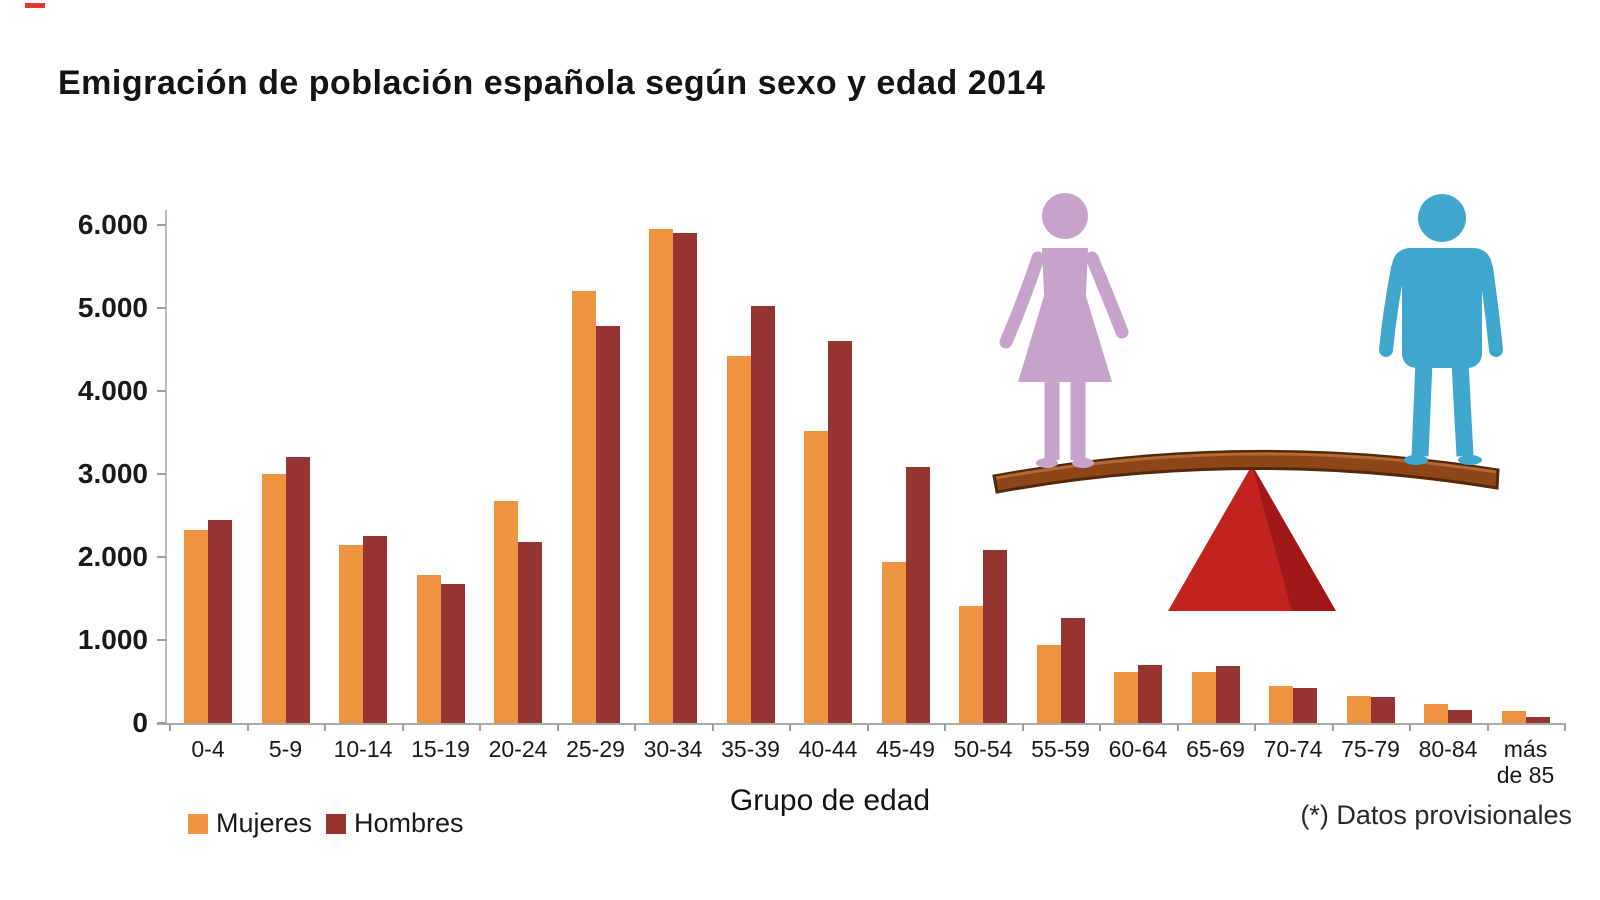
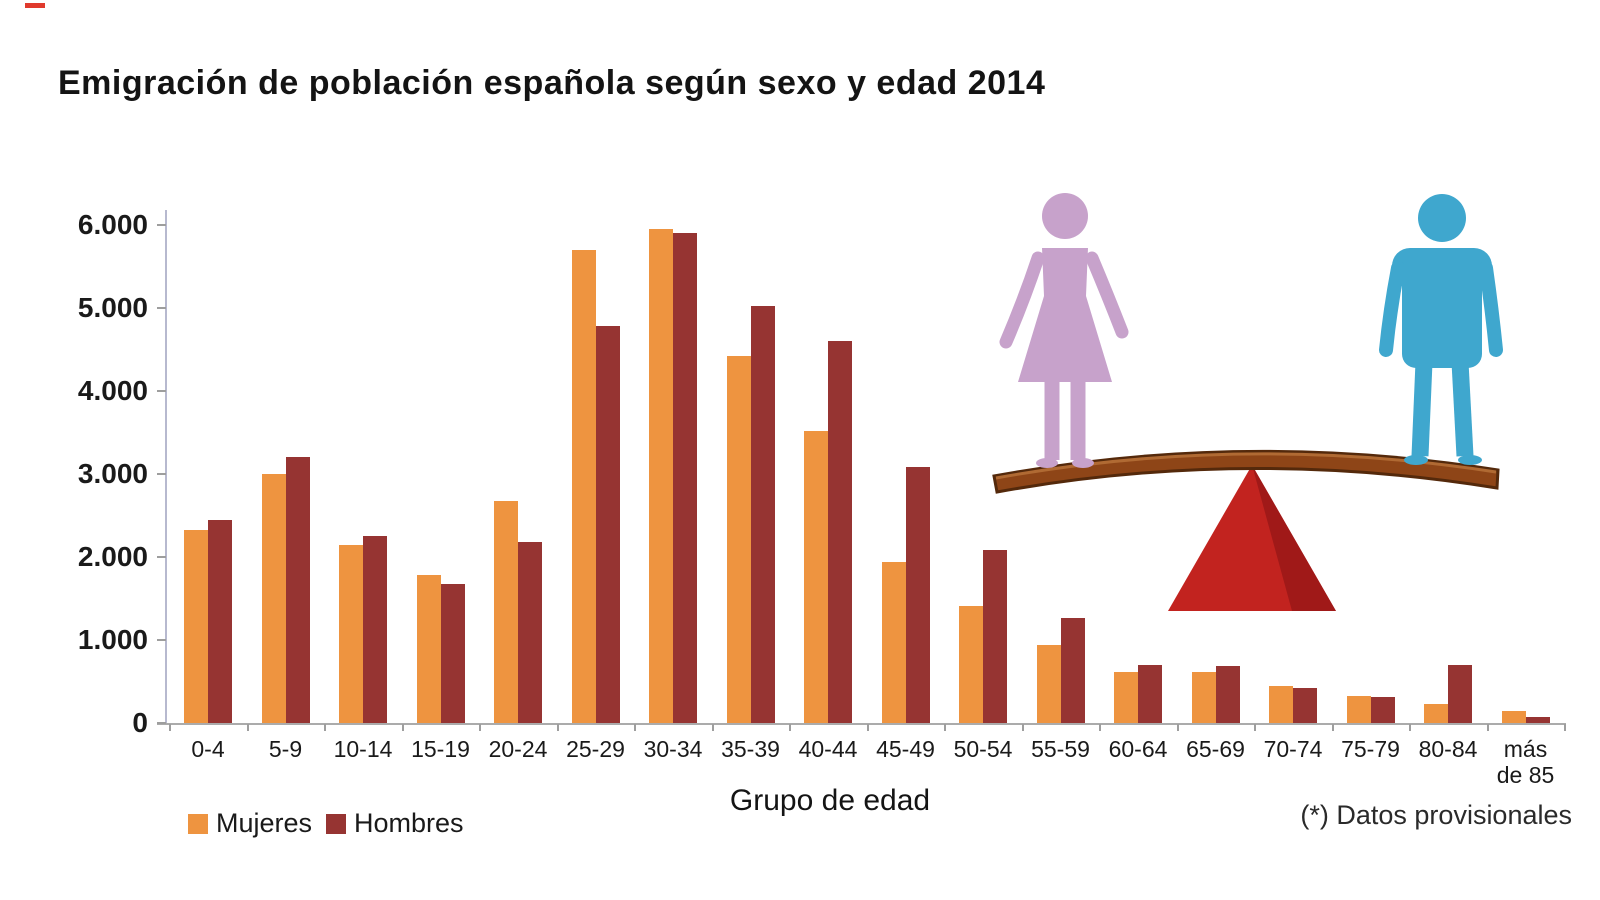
Mujeres/25-29: 5200 -> 5700
Hombres/80-84: 200 -> 700
